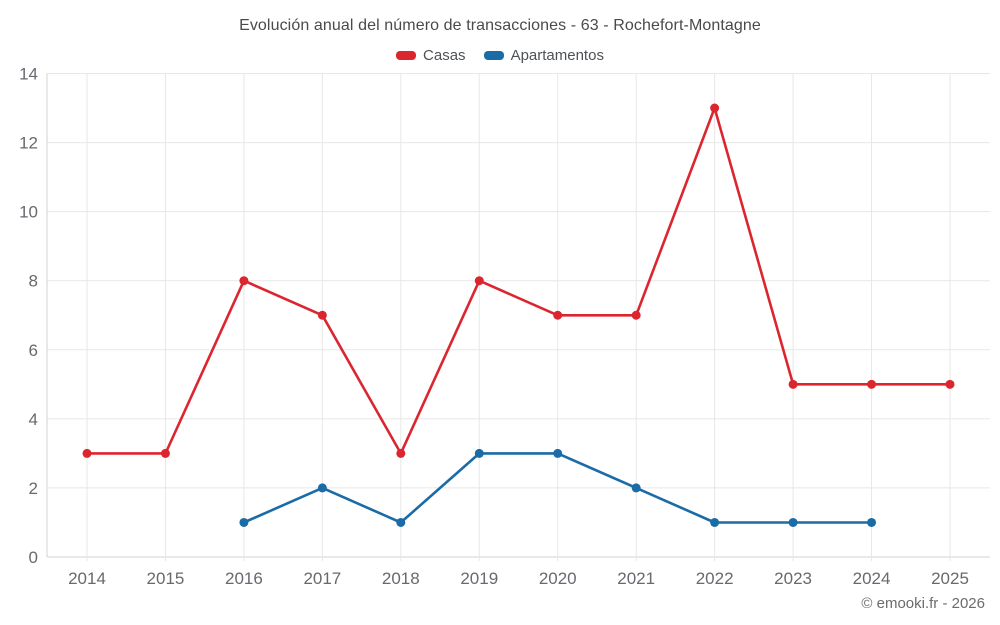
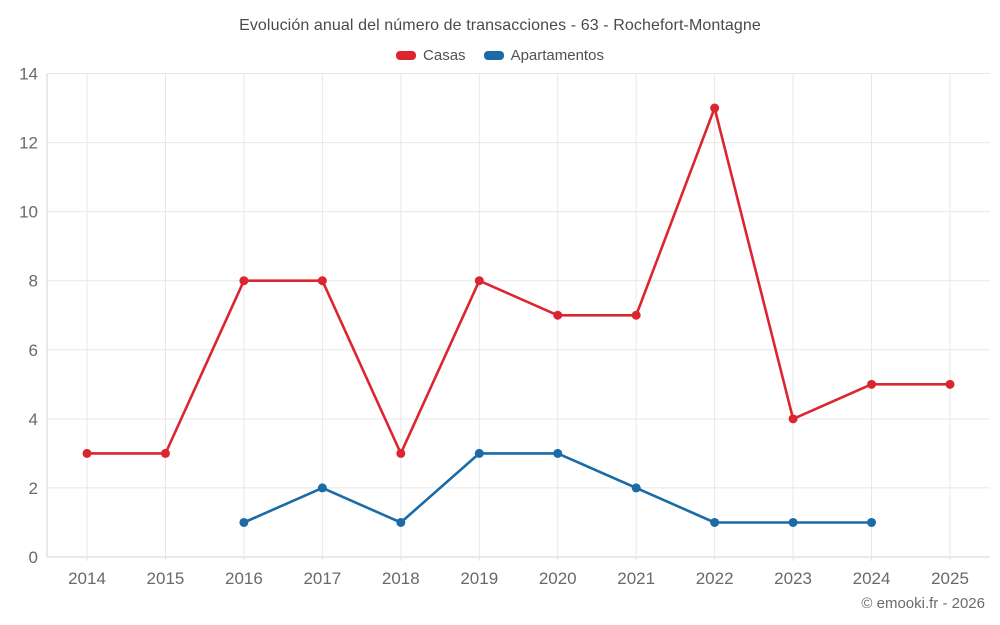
Casas/2017: 7 -> 8
Casas/2023: 5 -> 4
